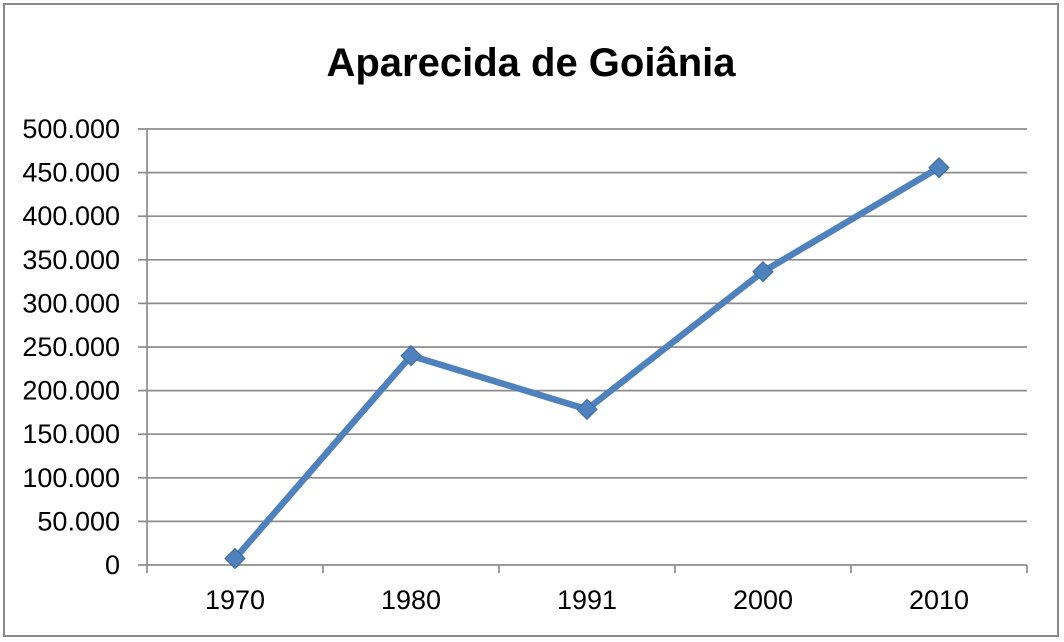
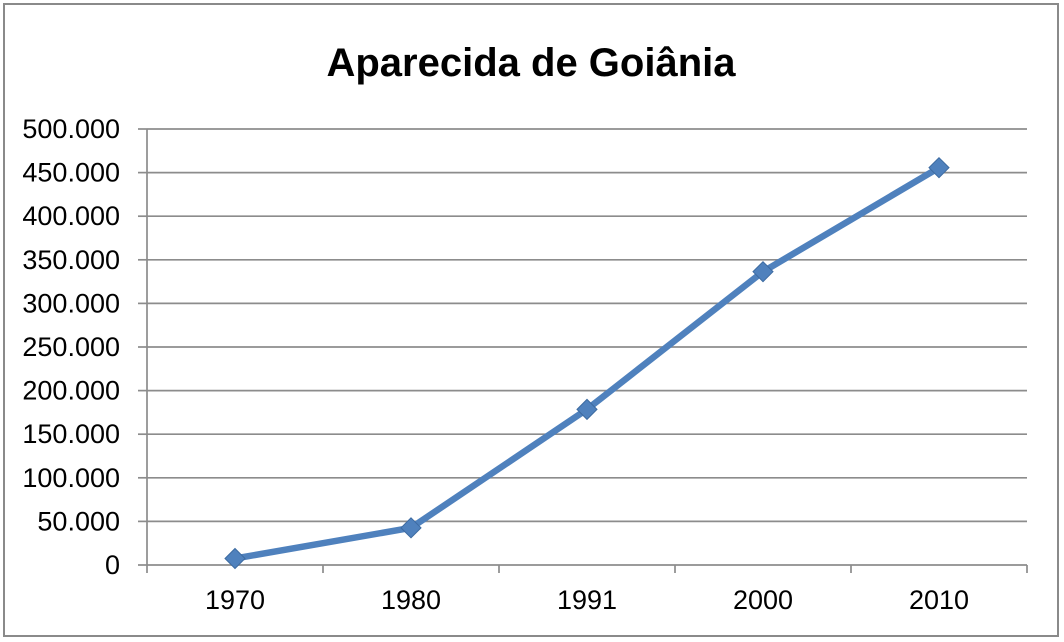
1980: 240000 -> 40000
